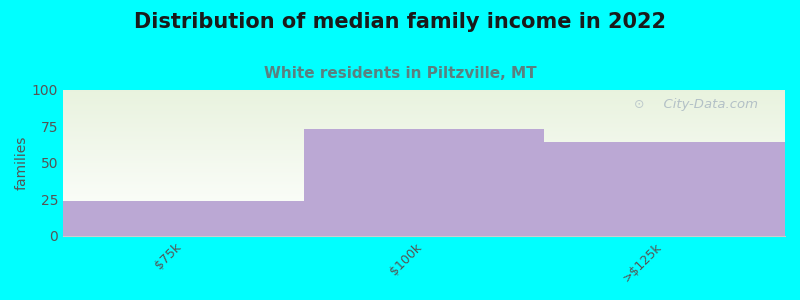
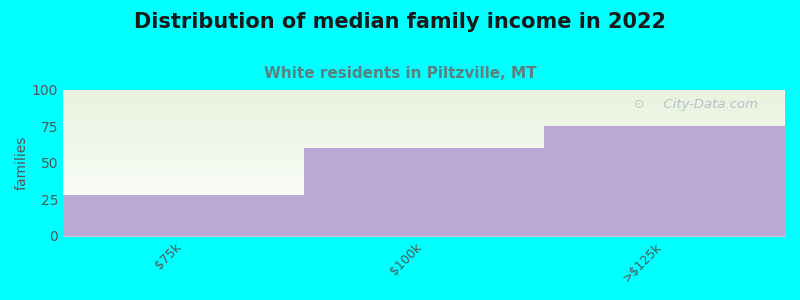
$75k: 24 -> 28
$100k: 73 -> 60
>$125k: 64 -> 75
